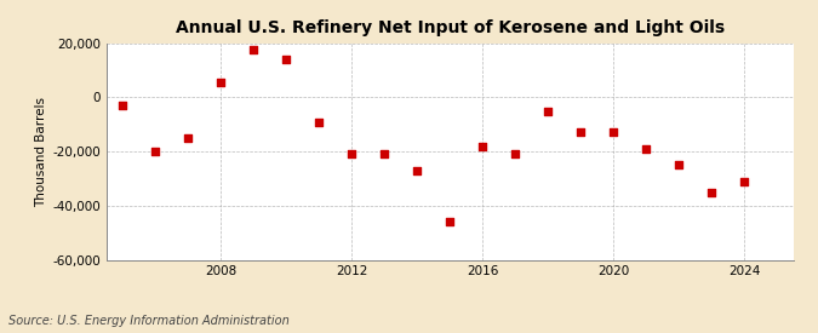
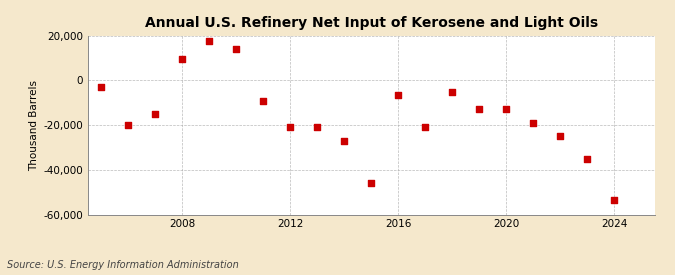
2008: 5,500 -> 9,500
2016: -18,000 -> -6,500
2024: -31,000 -> -53,500
